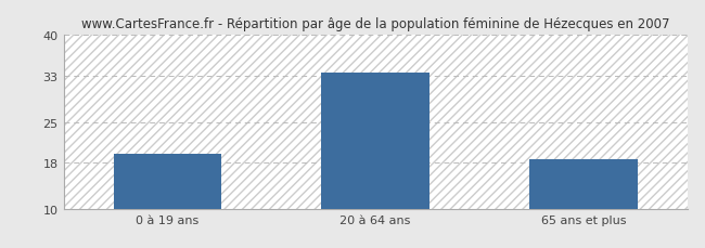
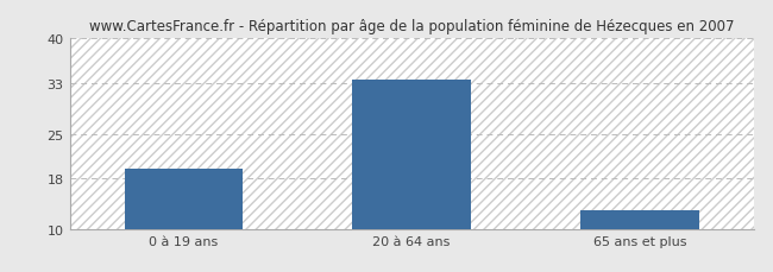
65 ans et plus: 18.6 -> 13.0
